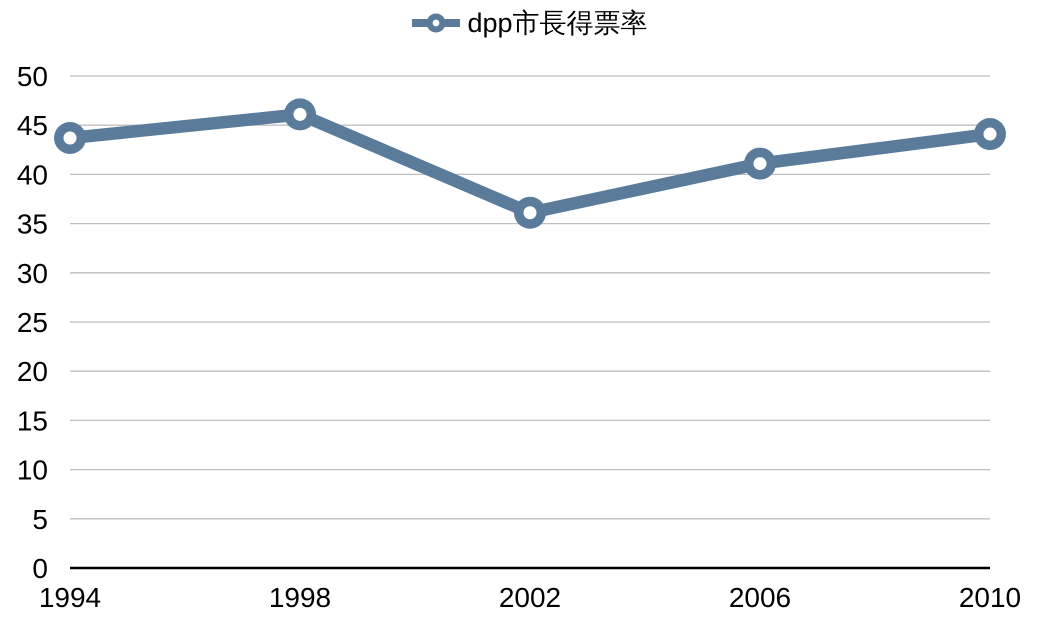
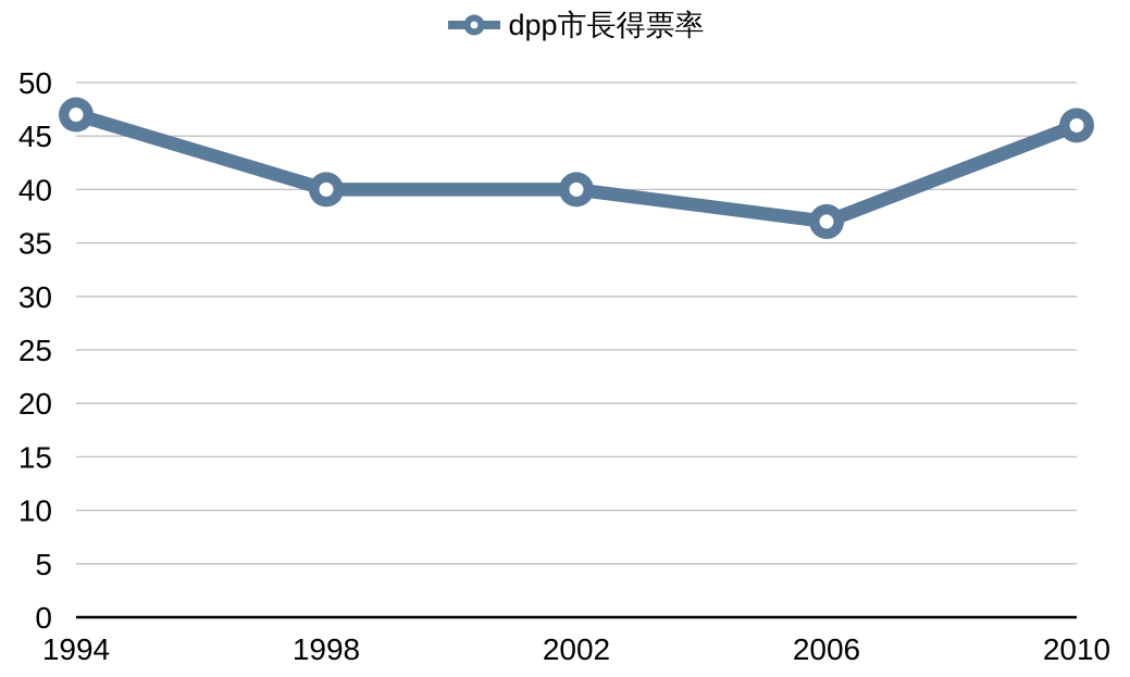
1994: 44 -> 47
1998: 46 -> 40
2002: 36 -> 40
2006: 41 -> 37
2010: 44 -> 46
